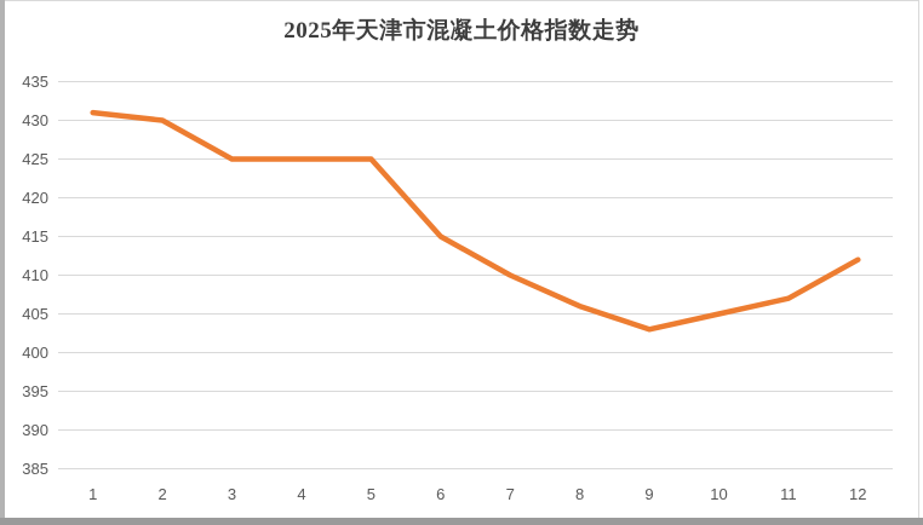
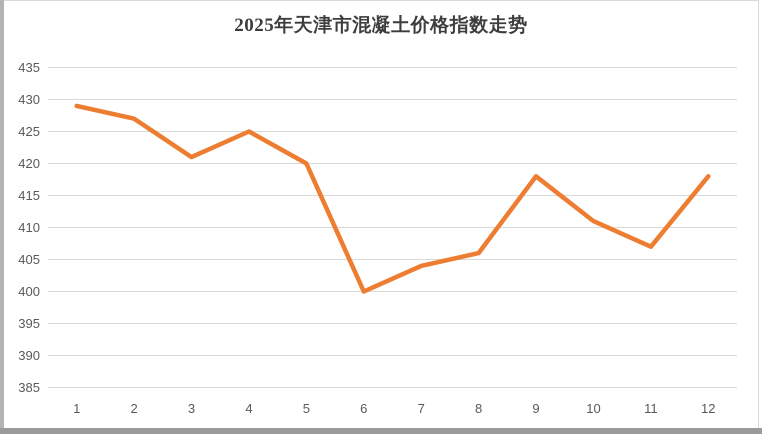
1: 431 -> 429
2: 430 -> 427
3: 425 -> 421
5: 425 -> 420
6: 415 -> 400
7: 410 -> 404
9: 403 -> 418
10: 405 -> 411
12: 412 -> 418
